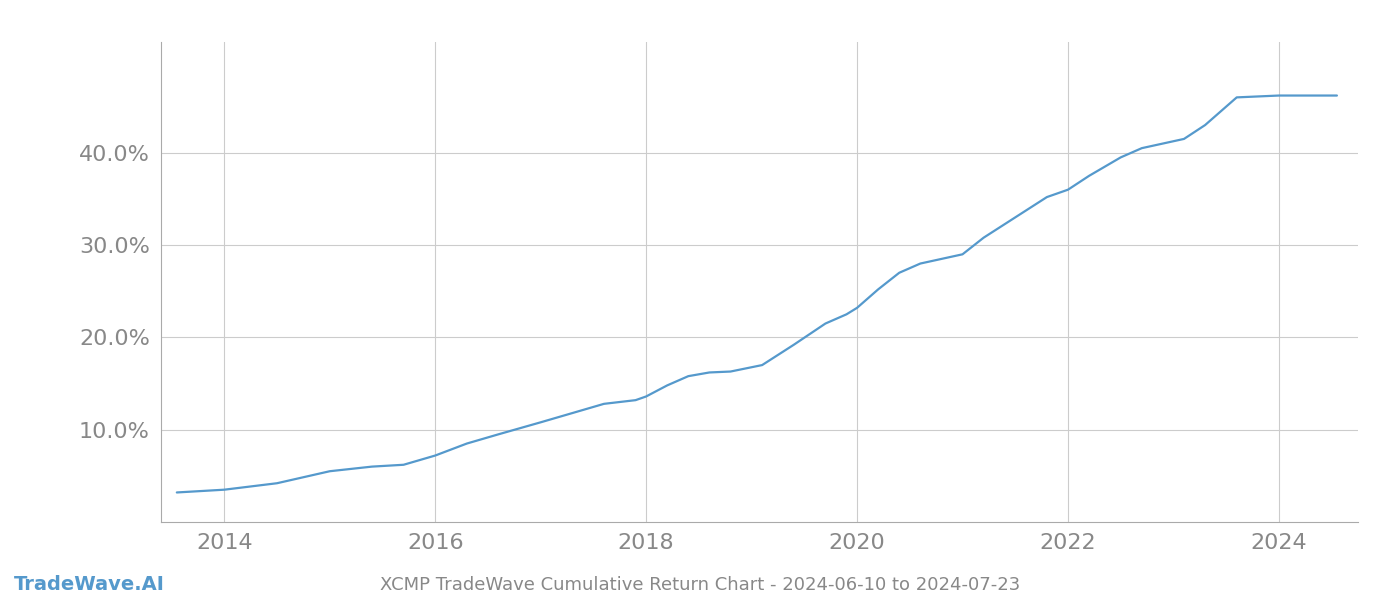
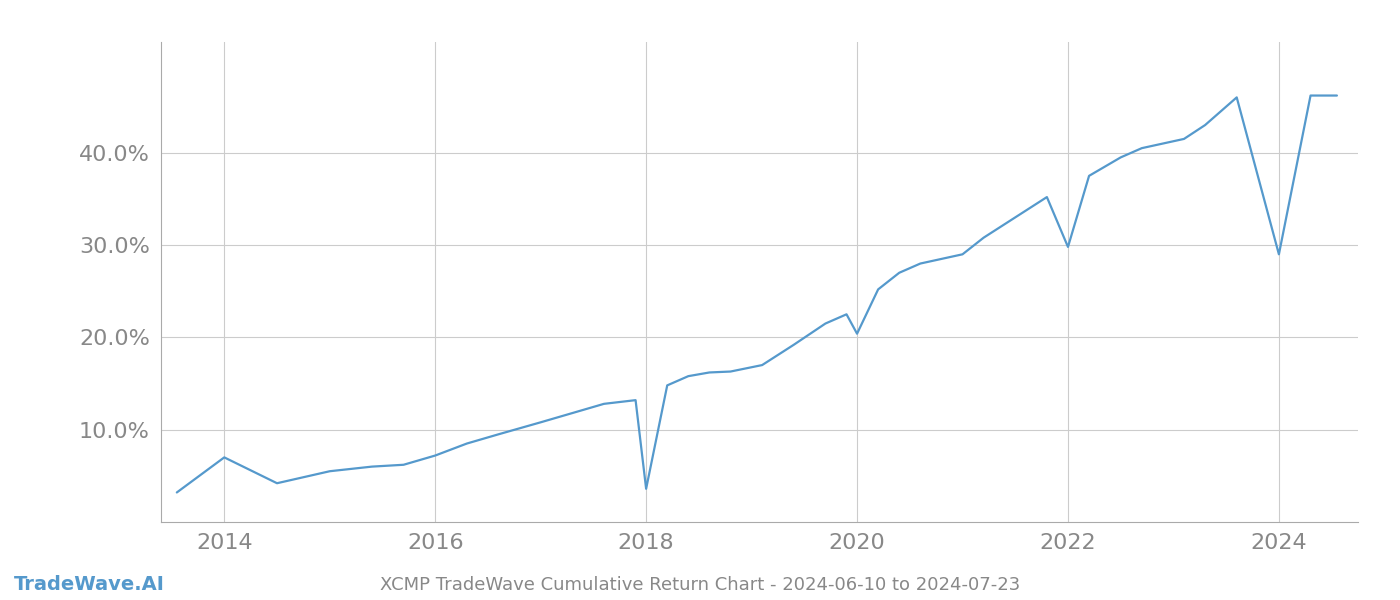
2014: 3.5% -> 7.0%
2018: 13.6% -> 3.6%
2020: 23.2% -> 20.4%
2022: 36.0% -> 29.8%
2024: 46.2% -> 29.0%
